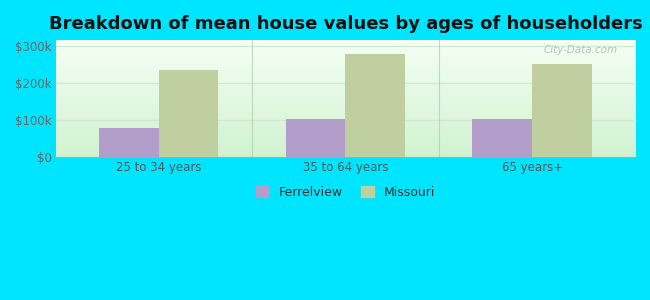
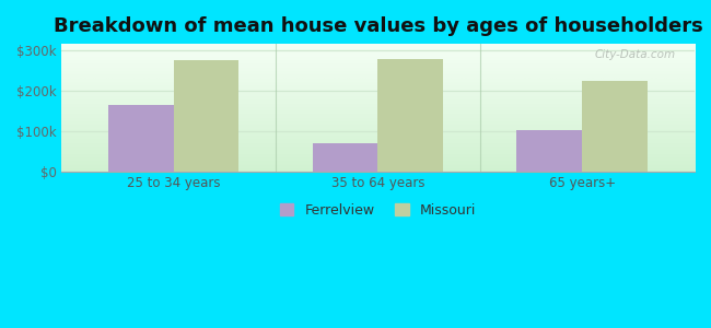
Ferrelview/25 to 34 years: $80k -> $165k
Missouri/25 to 34 years: $235k -> $275k
Ferrelview/35 to 64 years: $102k -> $70k
Missouri/65 years+: $252k -> $225k
